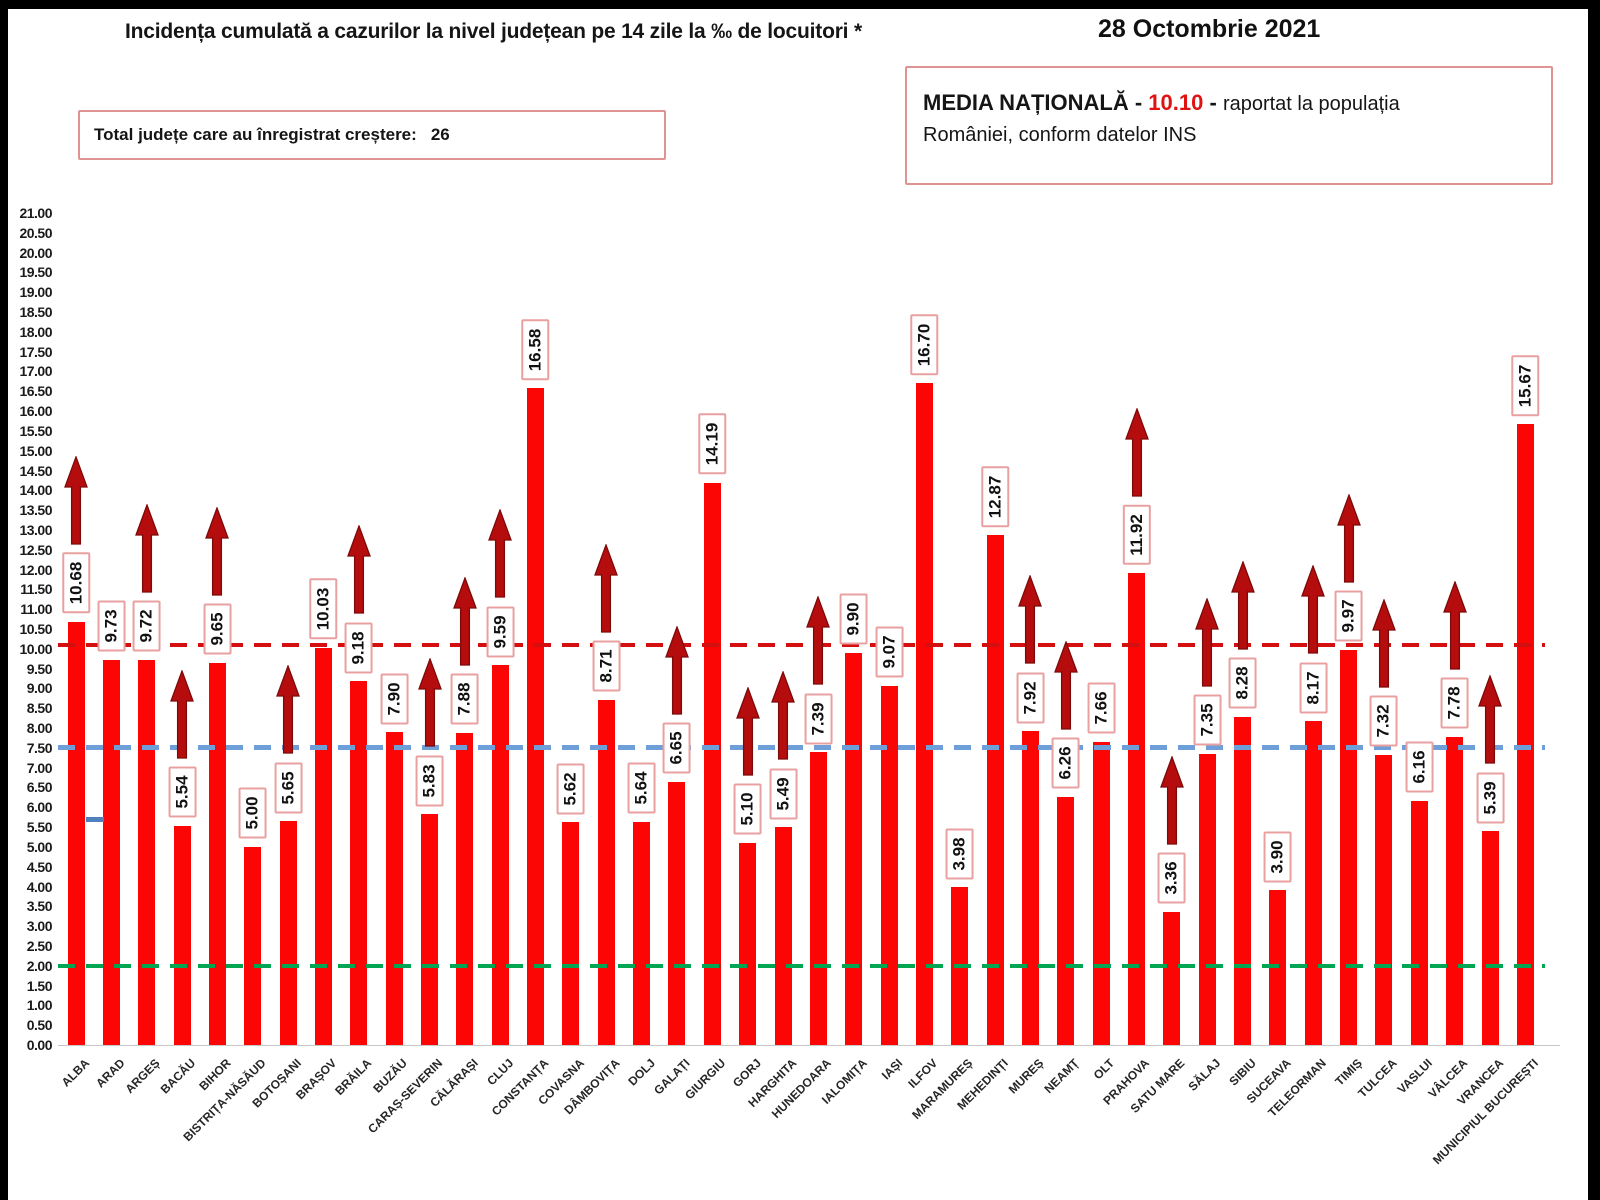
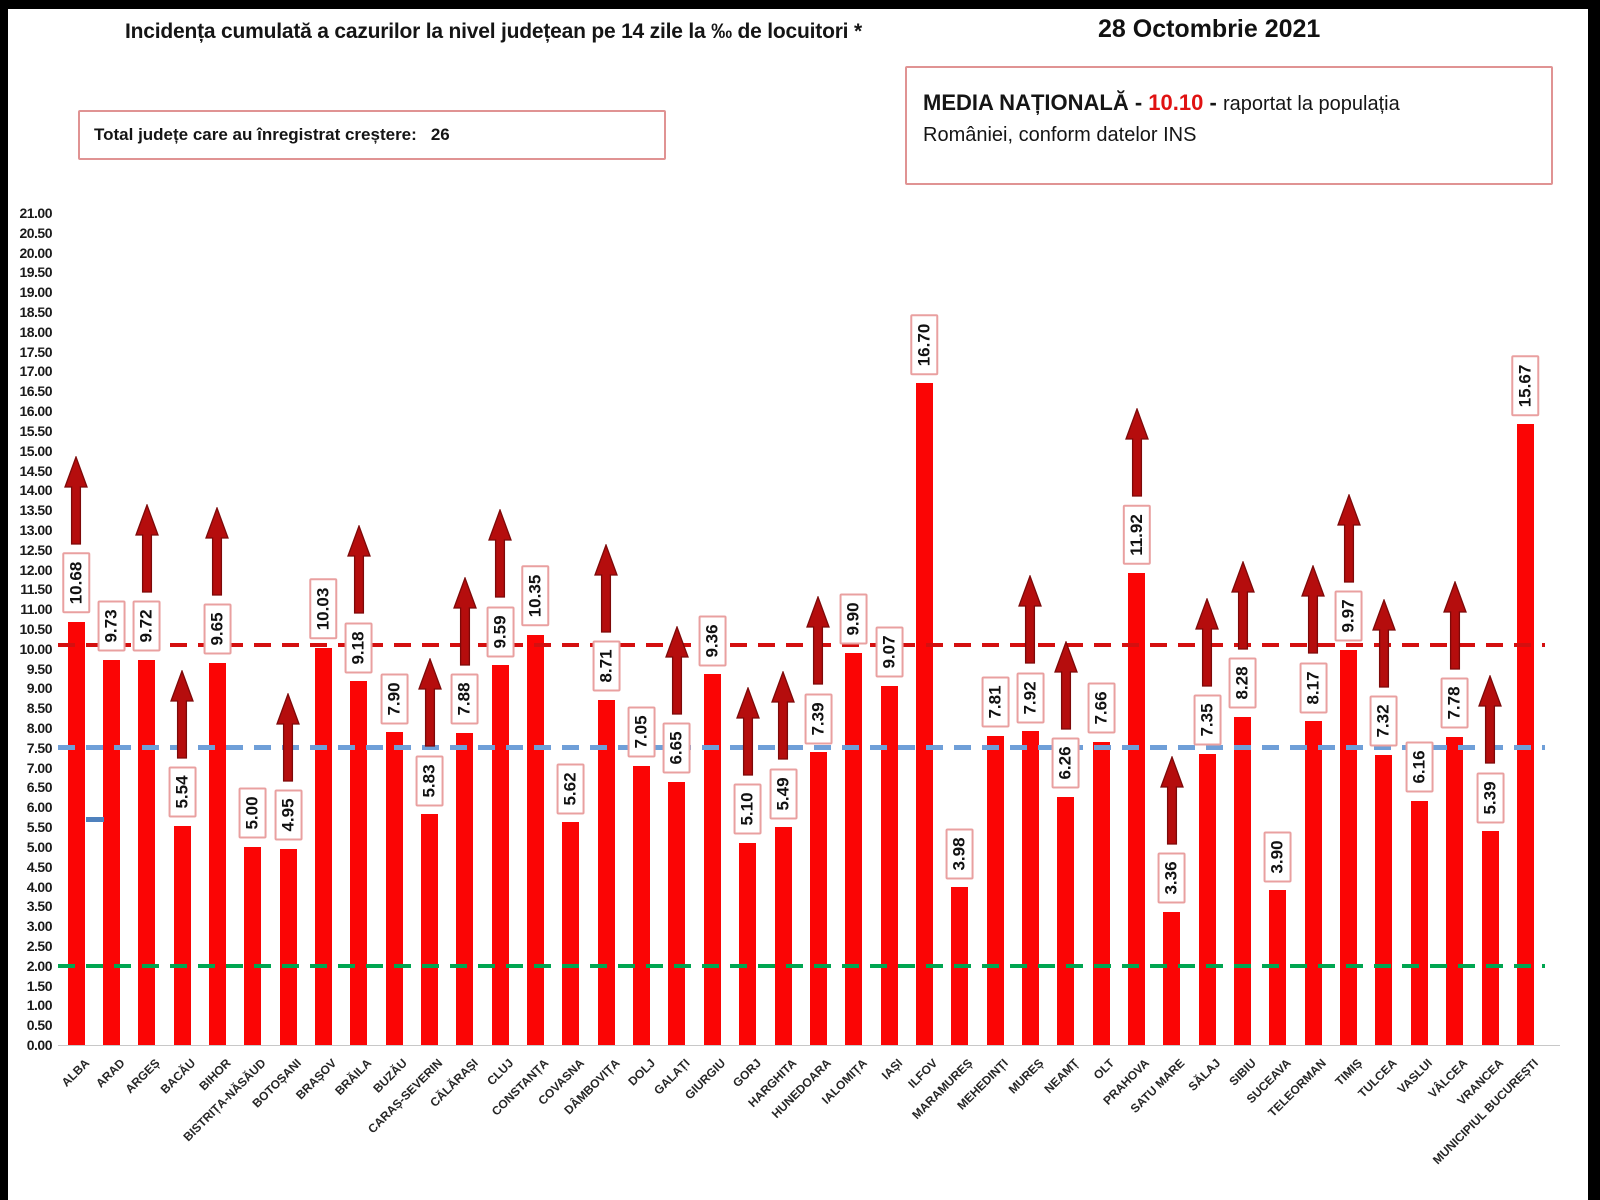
BOTOȘANI: 5.65 -> 4.95
CONSTANȚA: 16.58 -> 10.35
DOLJ: 5.64 -> 7.05
GIURGIU: 14.19 -> 9.36
MEHEDINȚI: 12.87 -> 7.81
